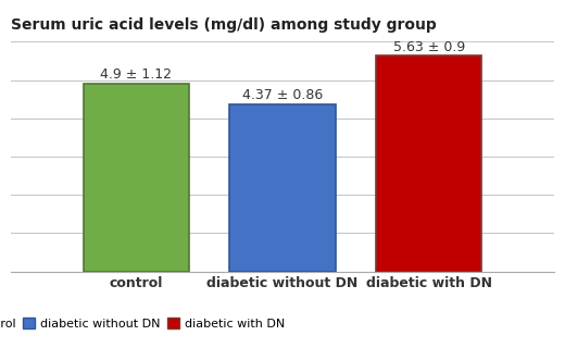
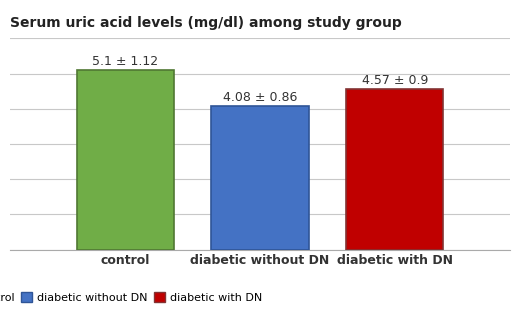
control: 4.9 -> 5.1
diabetic without DN: 4.37 -> 4.08
diabetic with DN: 5.63 -> 4.57
